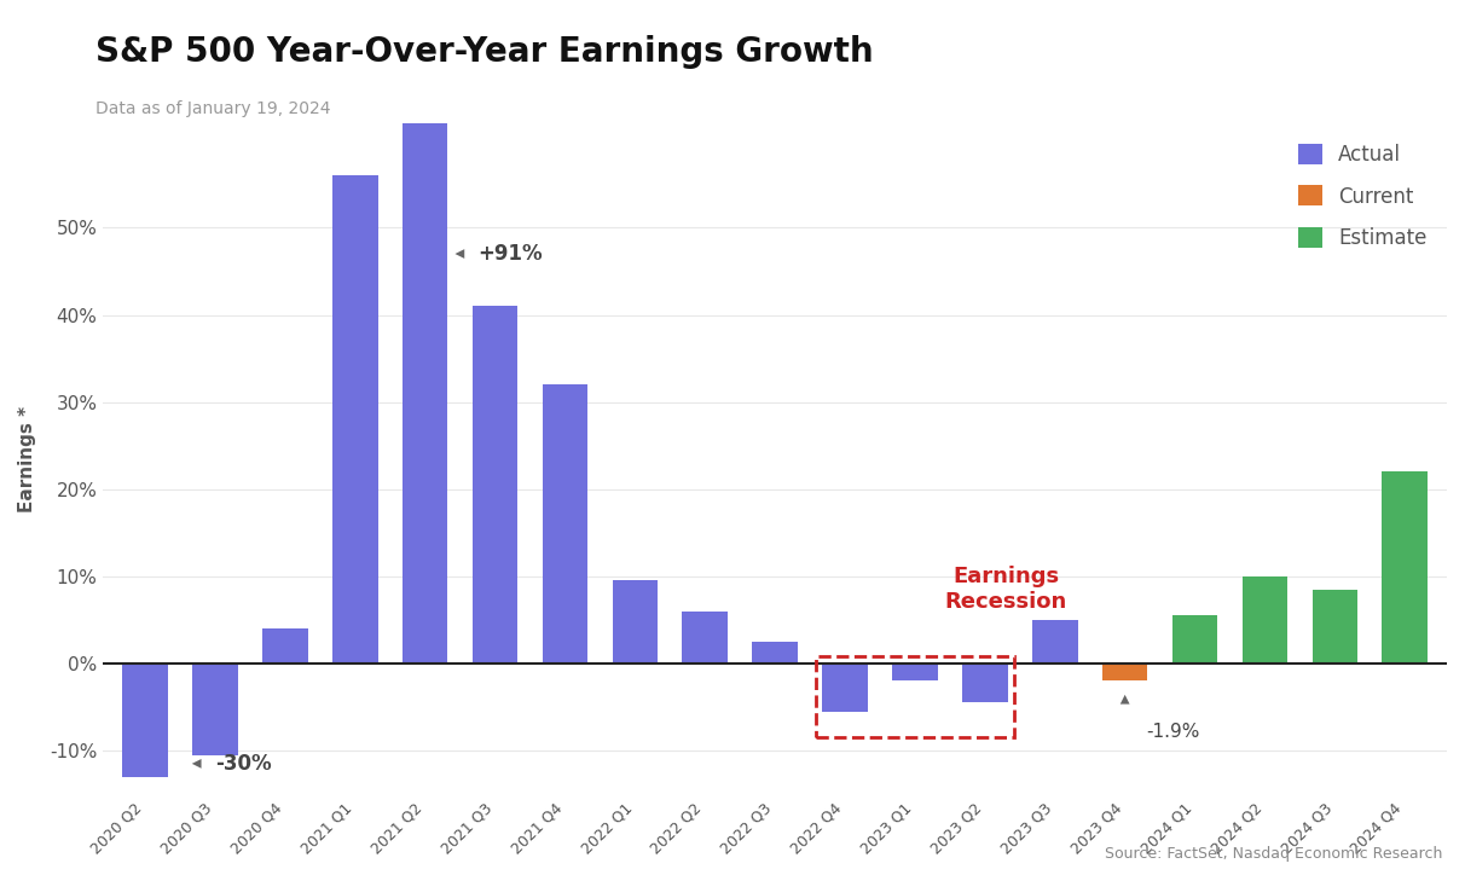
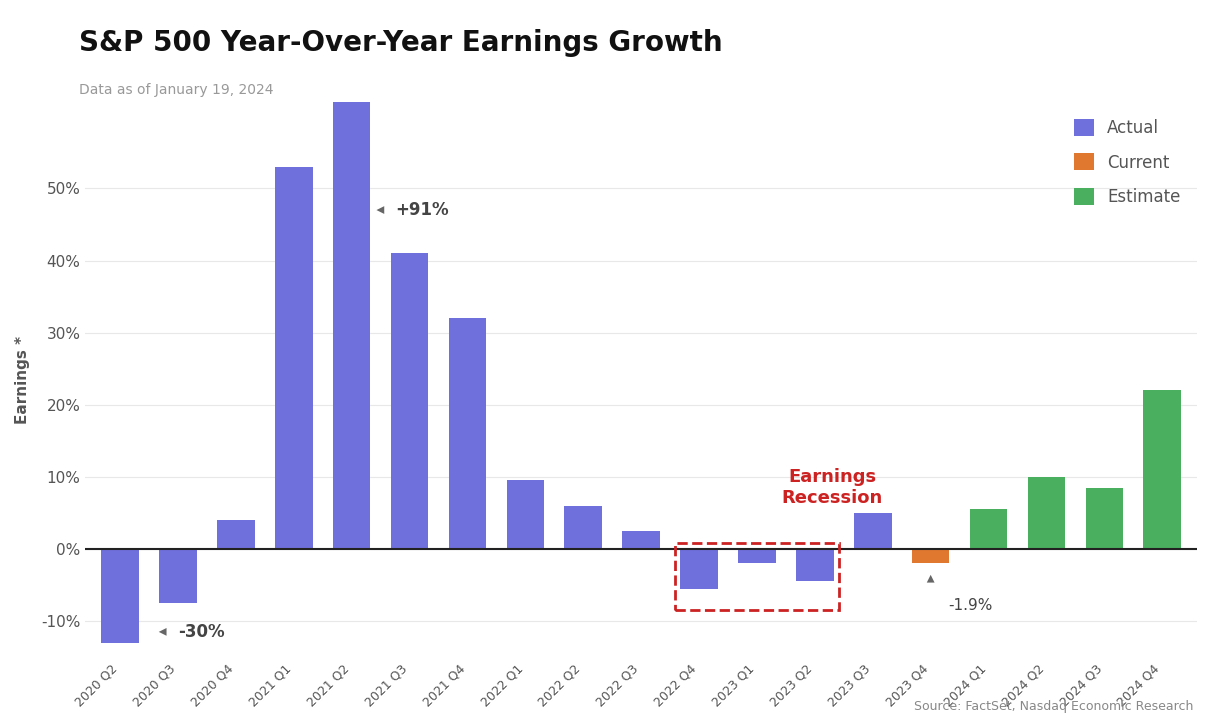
2020 Q3: -10.6% -> -7.5%
2021 Q1: 56.0% -> 53.0%
